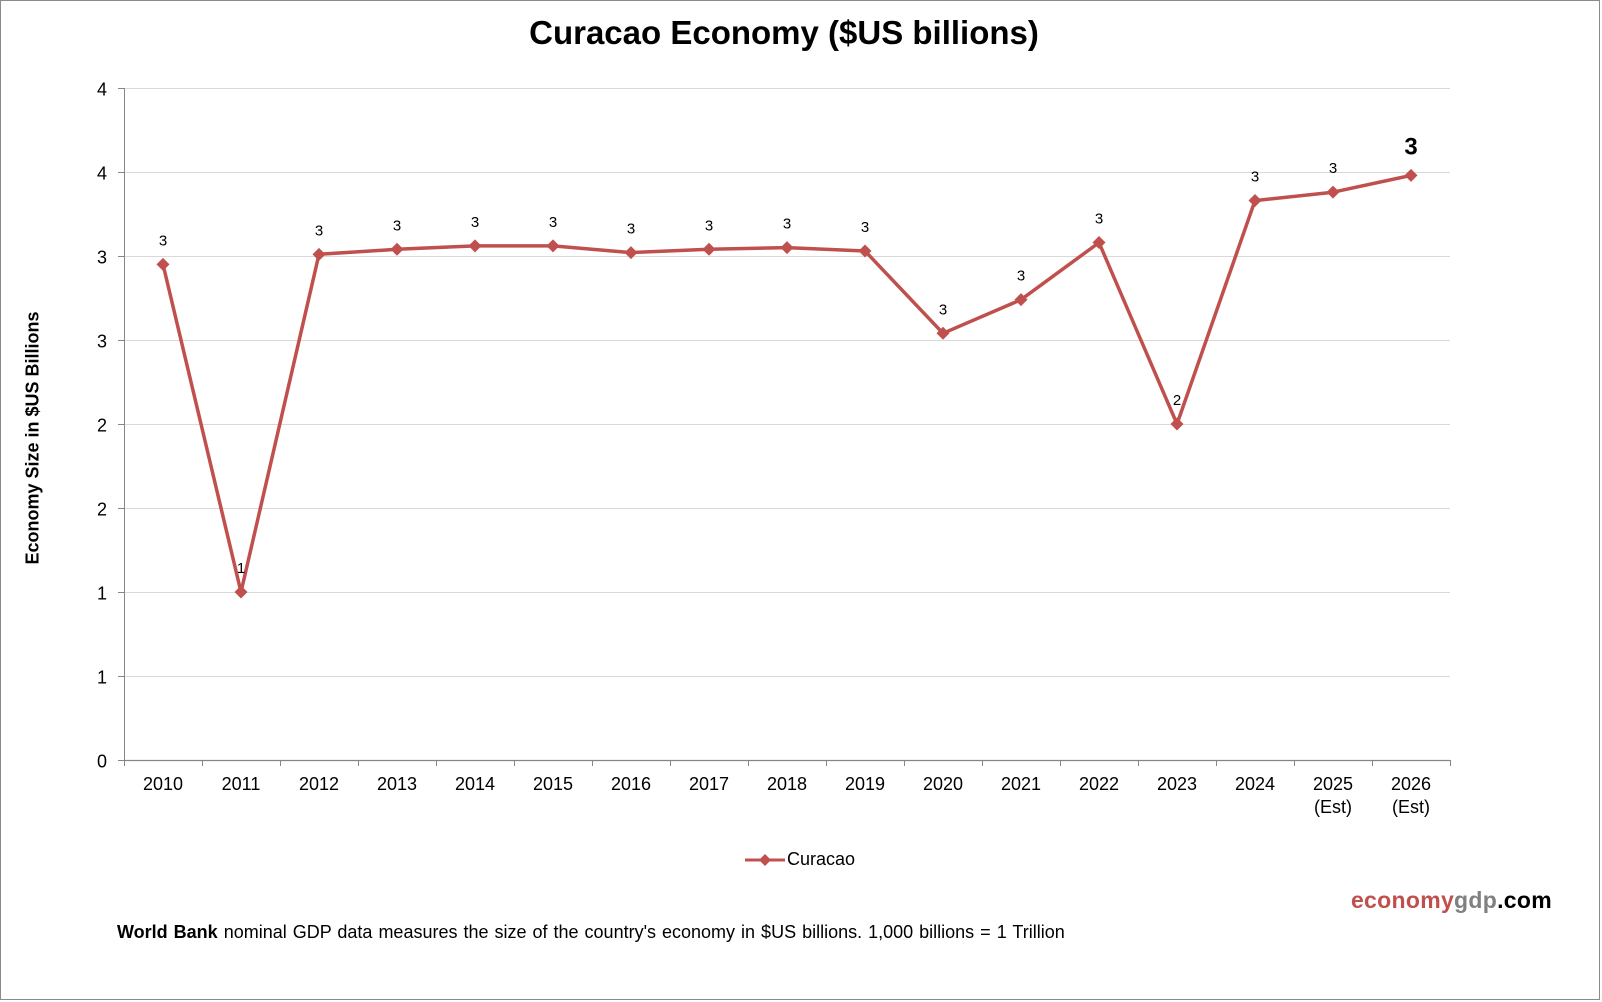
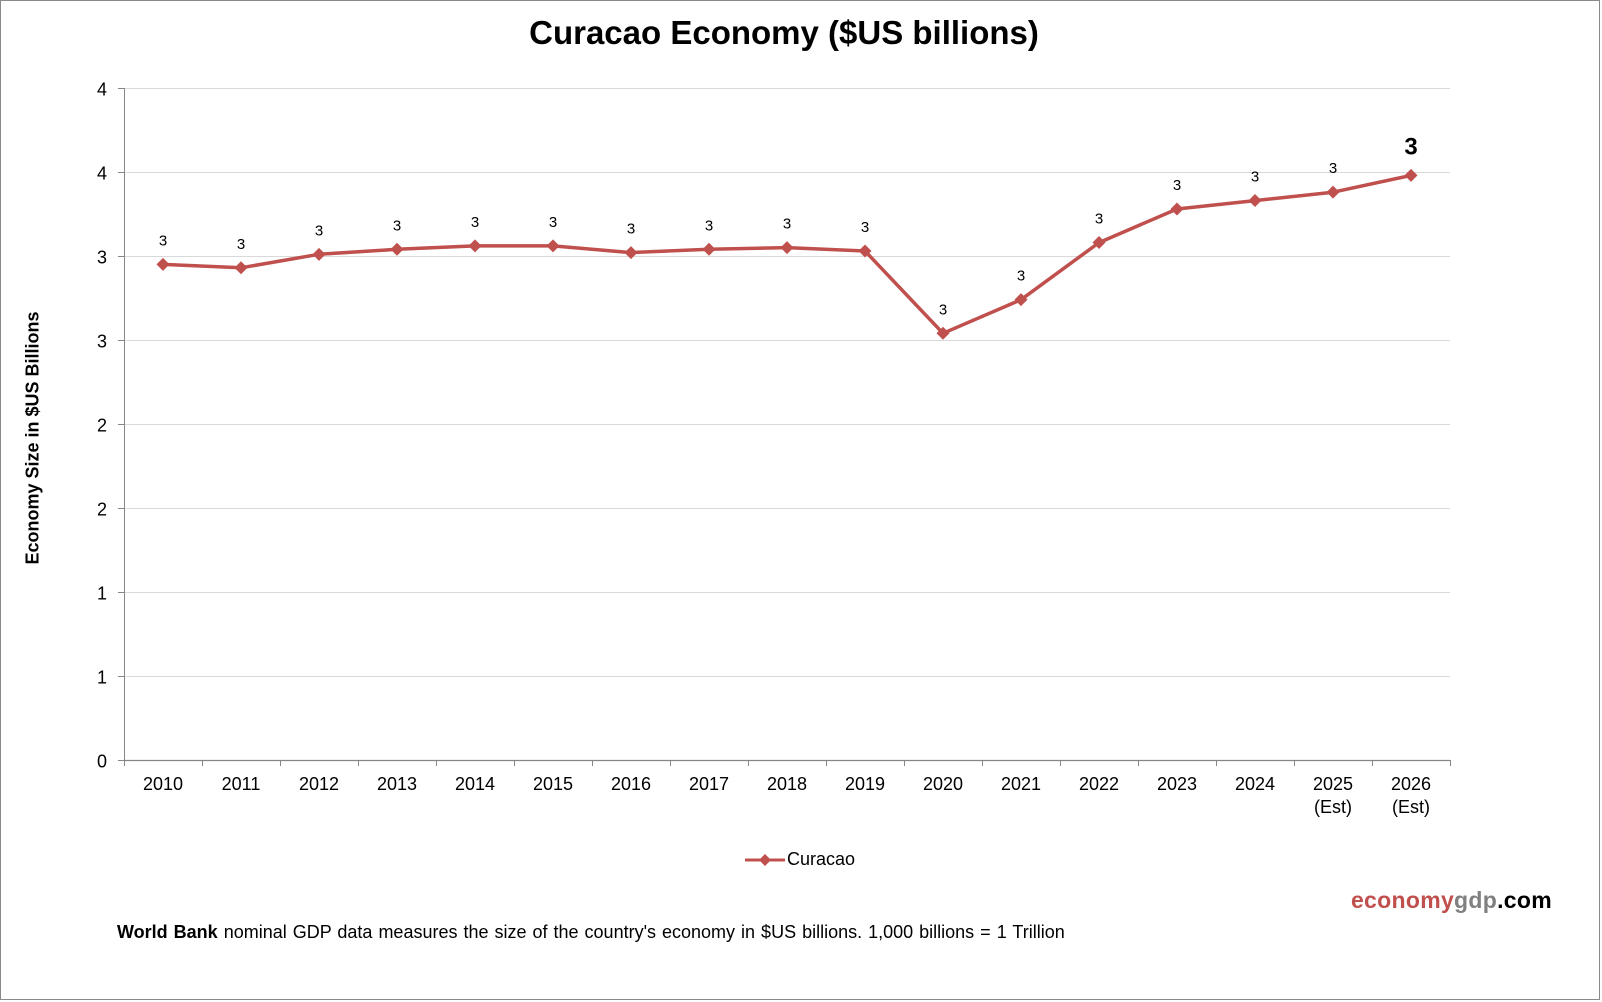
2011: 1 -> 3
2023: 2 -> 3
